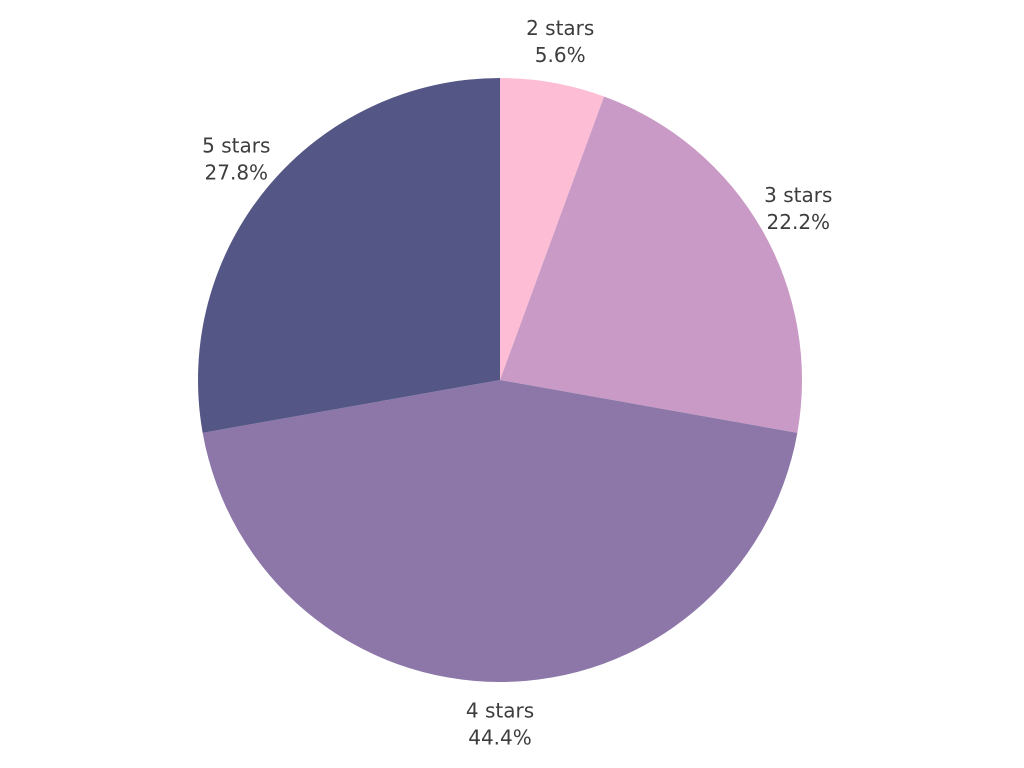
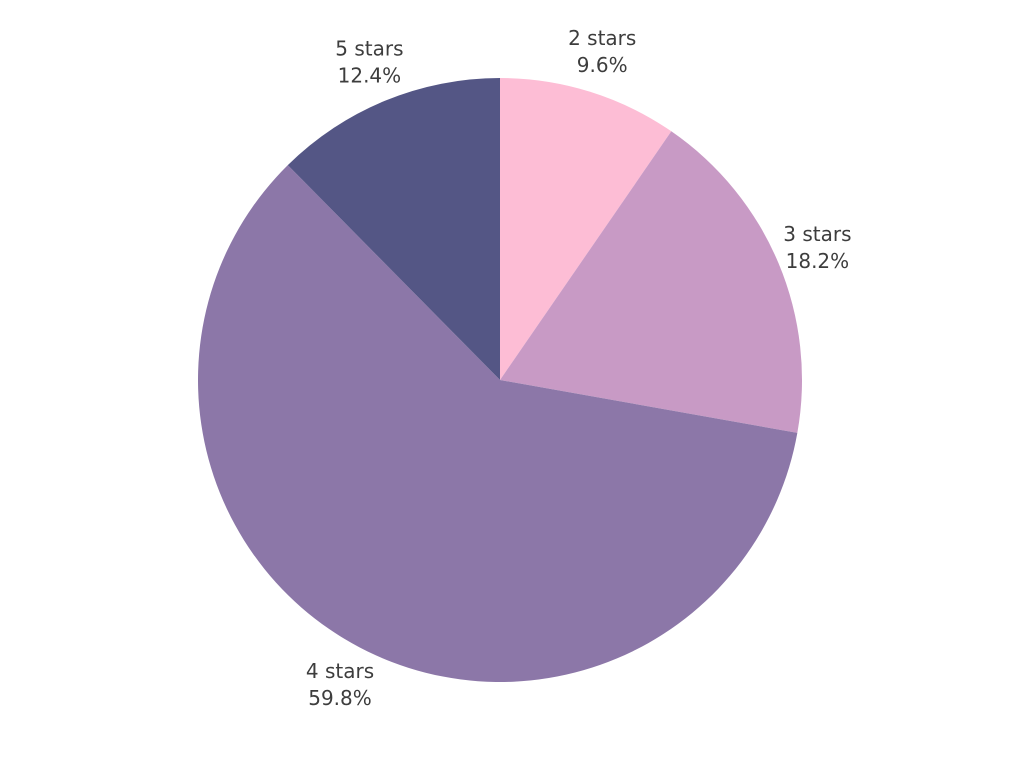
2 stars: 5.6% -> 9.6%
3 stars: 22.2% -> 18.2%
4 stars: 44.4% -> 59.8%
5 stars: 27.8% -> 12.4%
